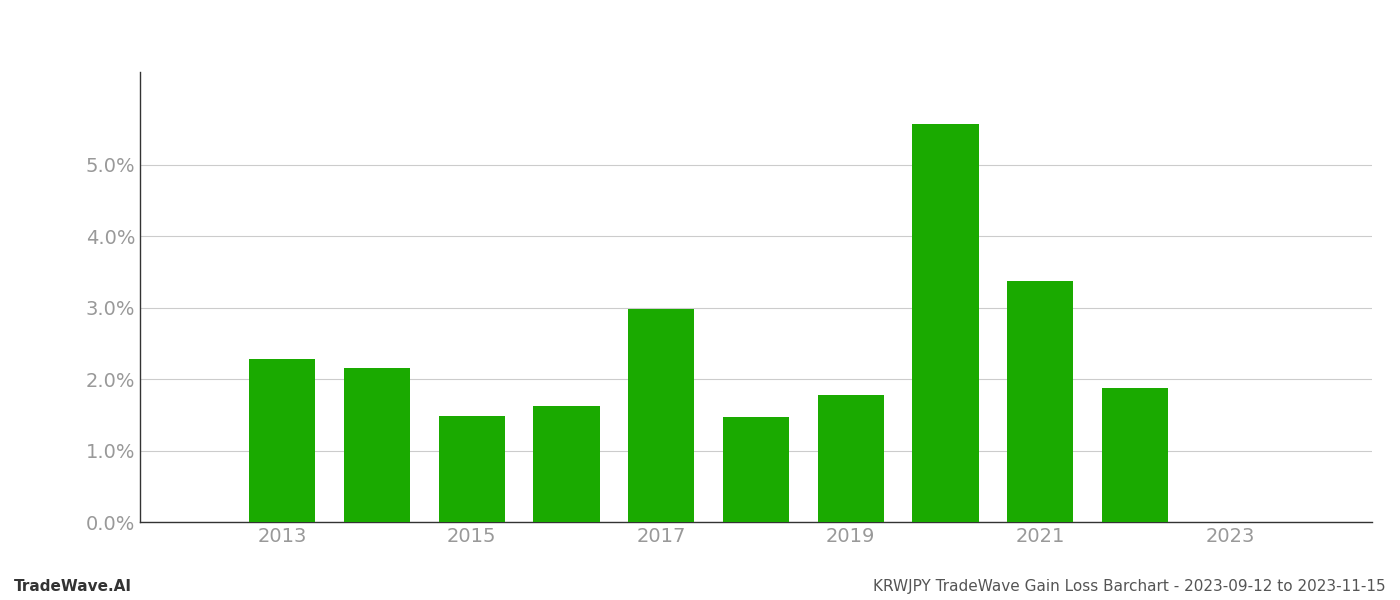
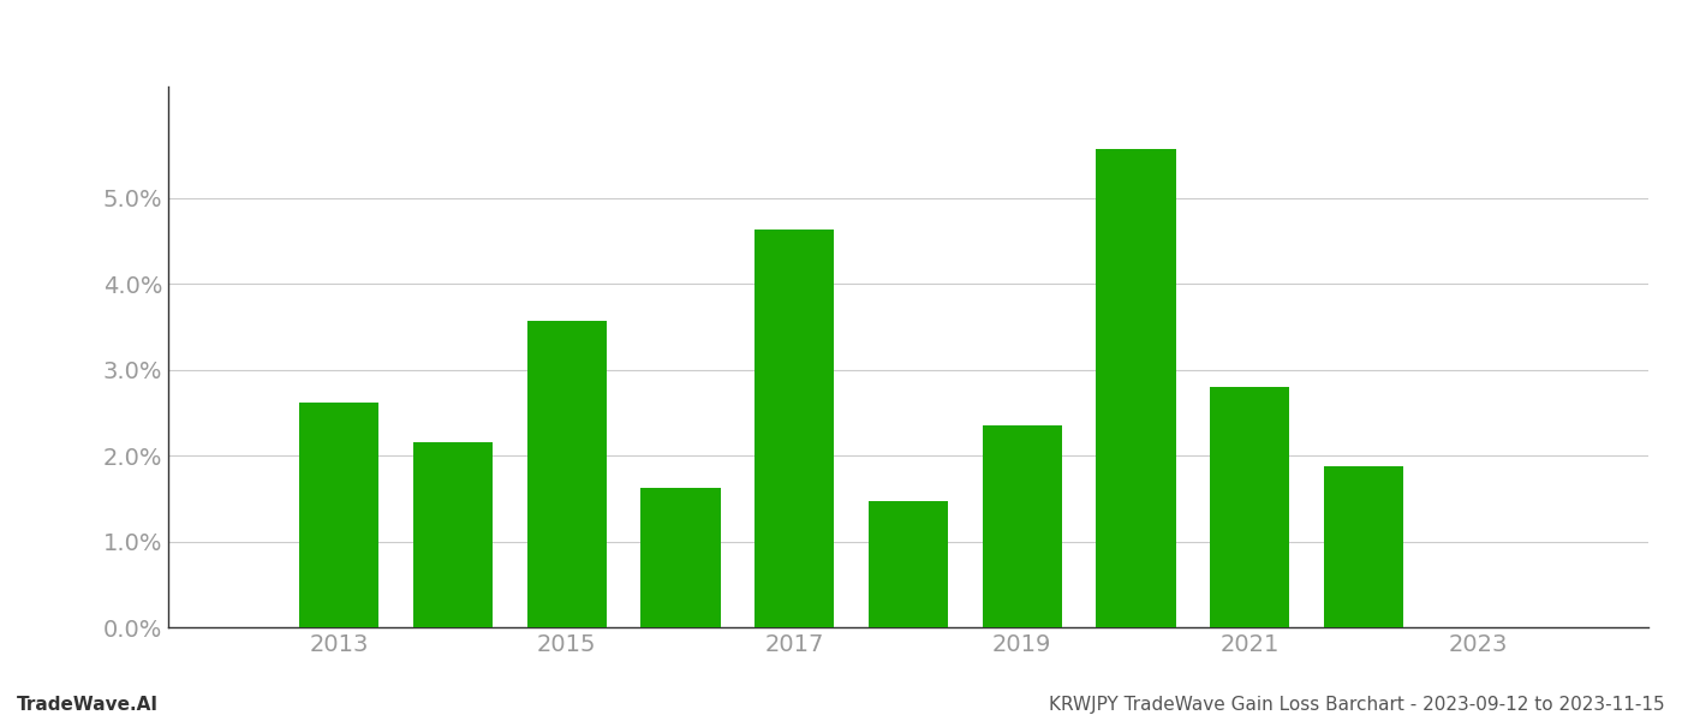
2013: 2.28% -> 2.62%
2015: 1.48% -> 3.57%
2017: 2.98% -> 4.63%
2019: 1.78% -> 2.35%
2021: 3.38% -> 2.80%
